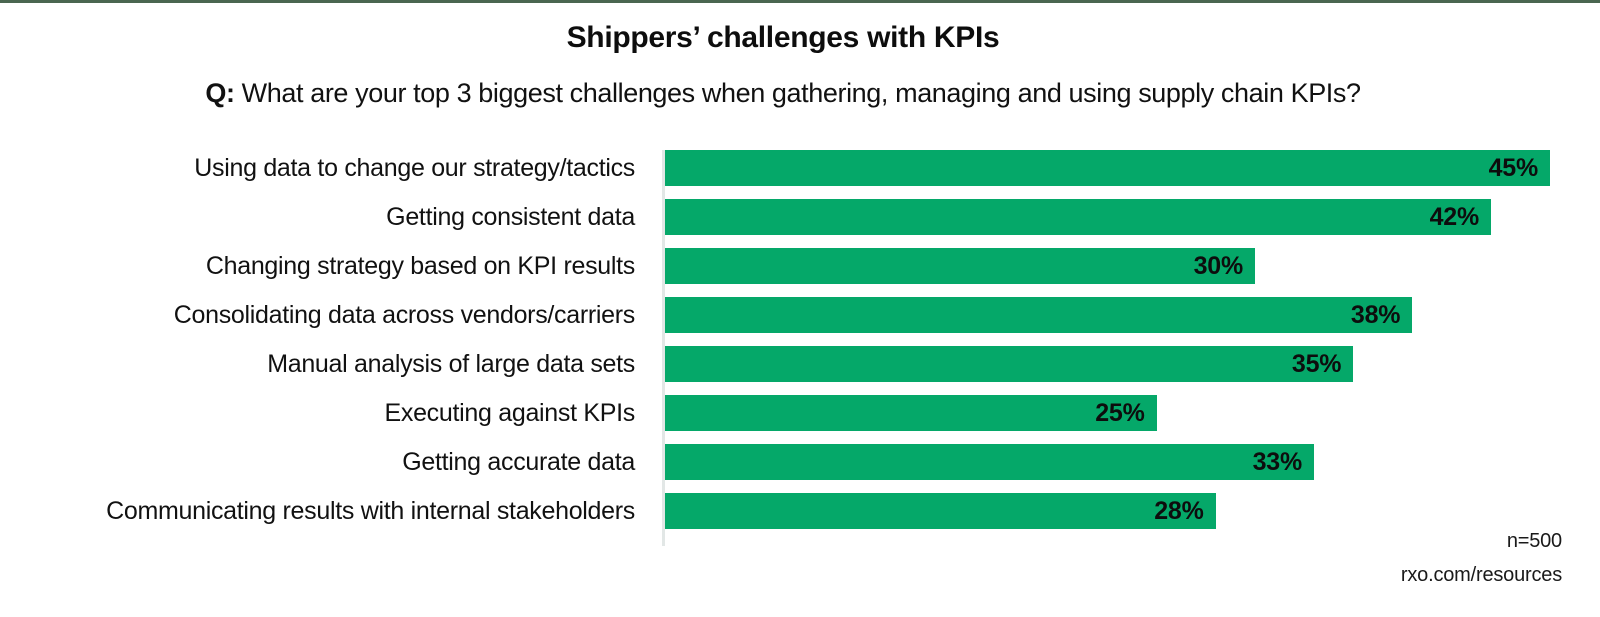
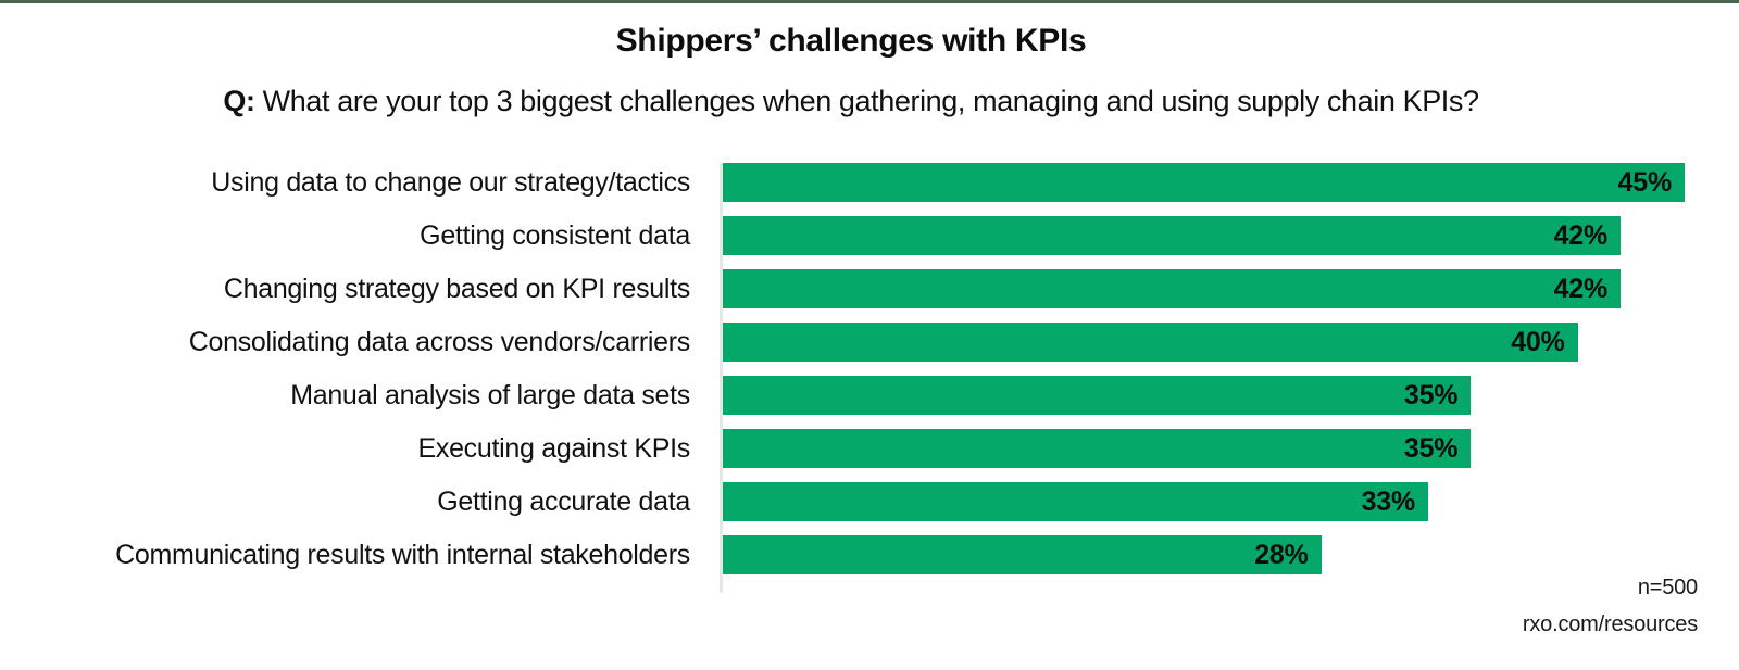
Changing strategy based on KPI results: 30% -> 42%
Consolidating data across vendors/carriers: 38% -> 40%
Executing against KPIs: 25% -> 35%
